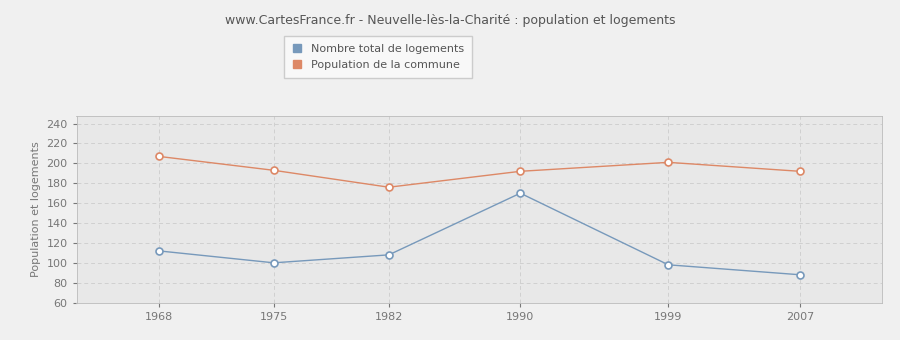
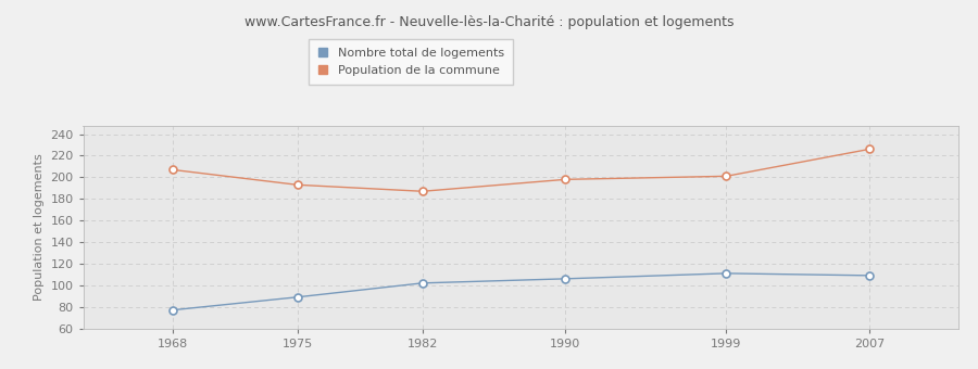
Nombre total de logements/1968: 112 -> 77
Nombre total de logements/1975: 100 -> 89
Nombre total de logements/1982: 108 -> 102
Population de la commune/1982: 176 -> 187
Nombre total de logements/1990: 170 -> 106
Population de la commune/1990: 192 -> 198
Nombre total de logements/1999: 98 -> 111
Nombre total de logements/2007: 88 -> 109
Population de la commune/2007: 192 -> 226
